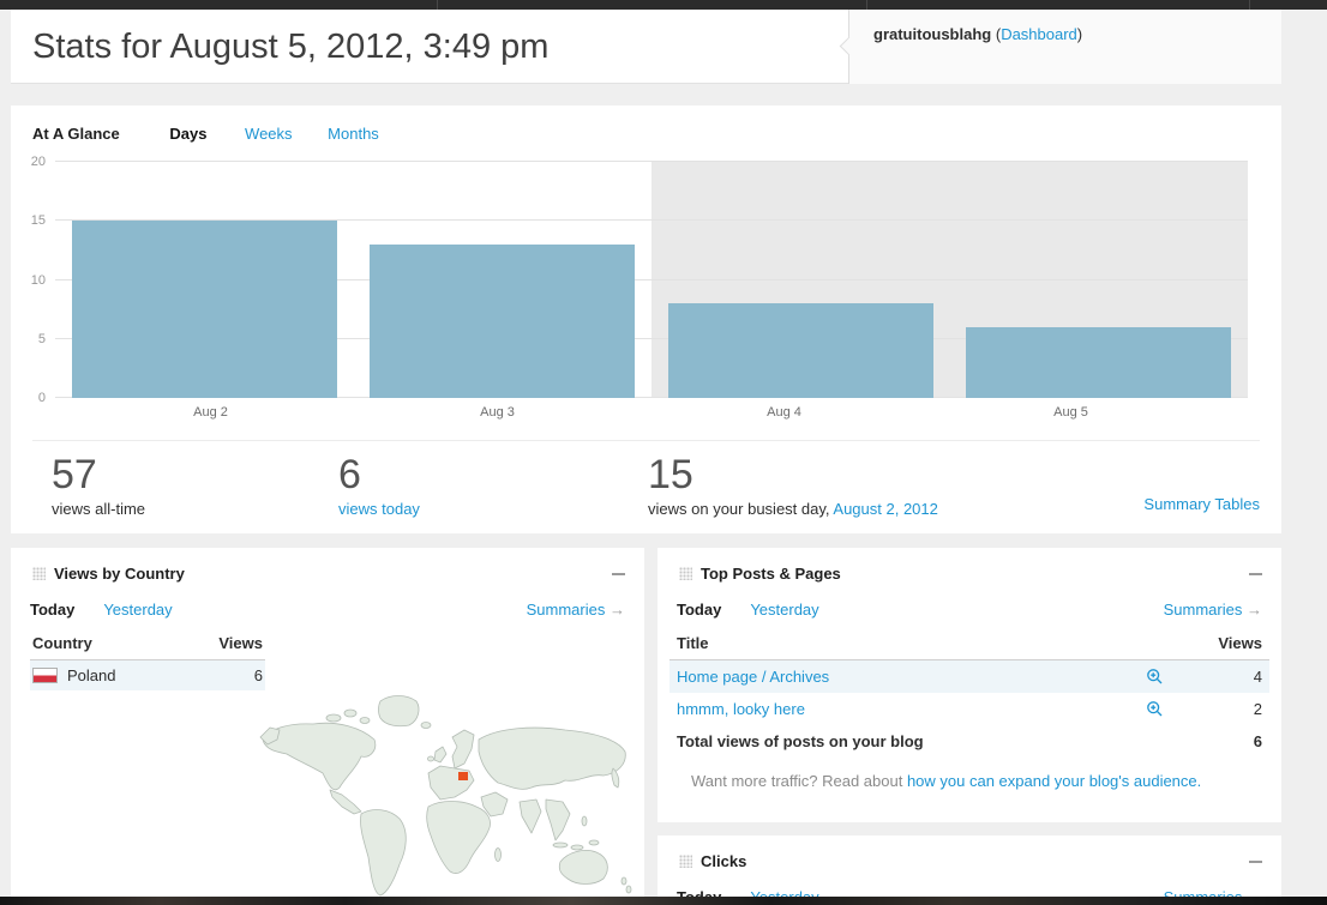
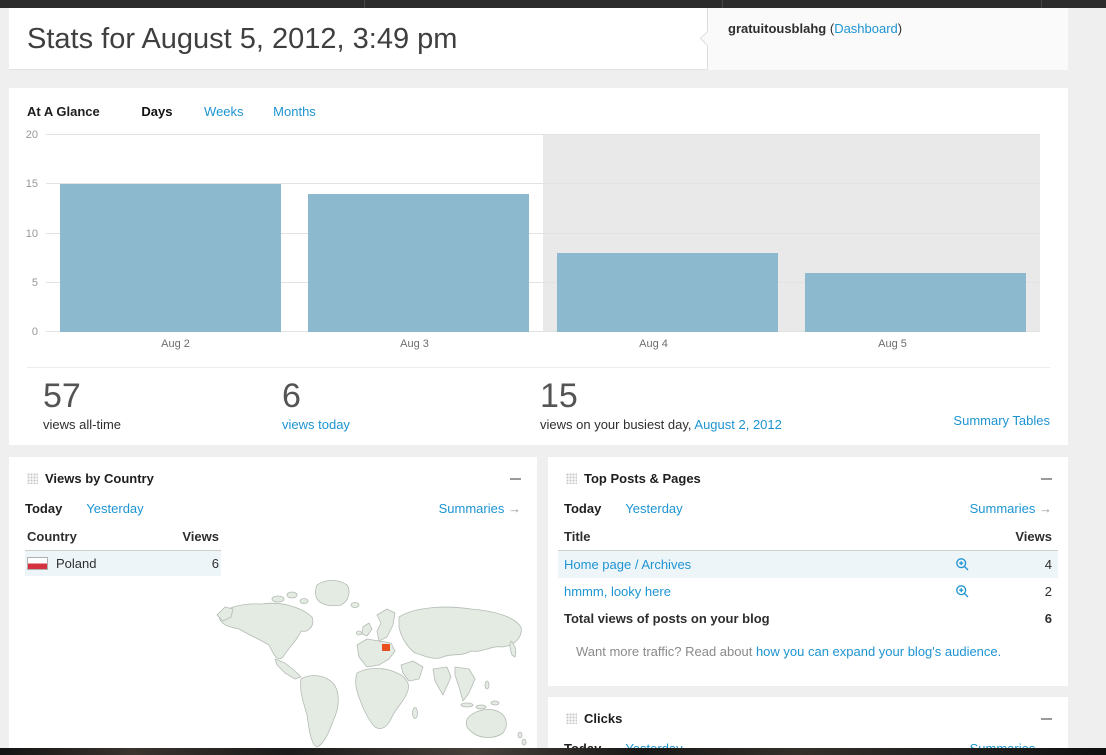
Aug 3: 13 -> 14
